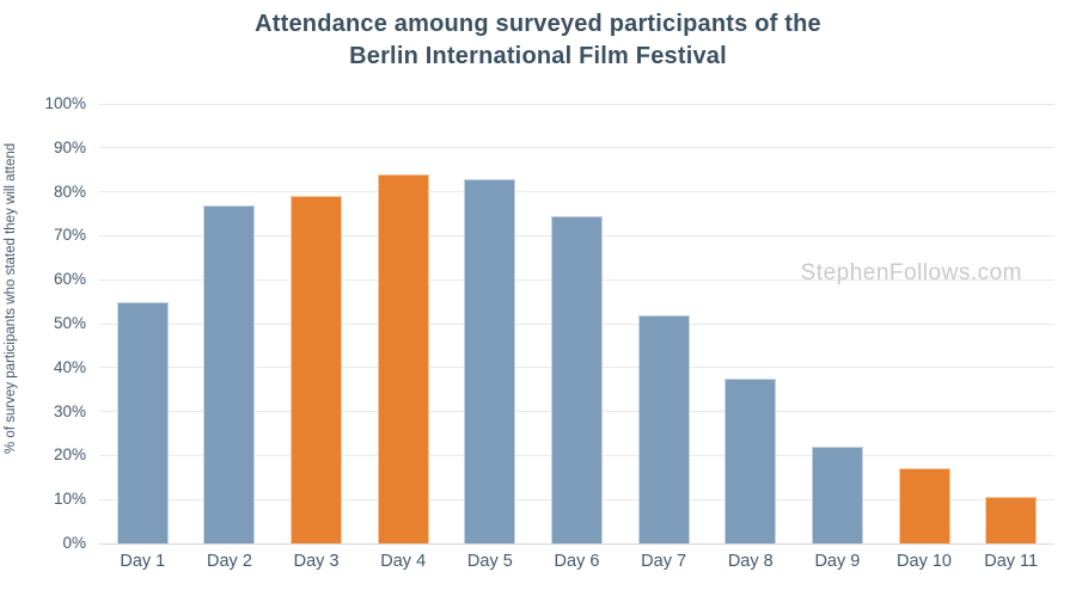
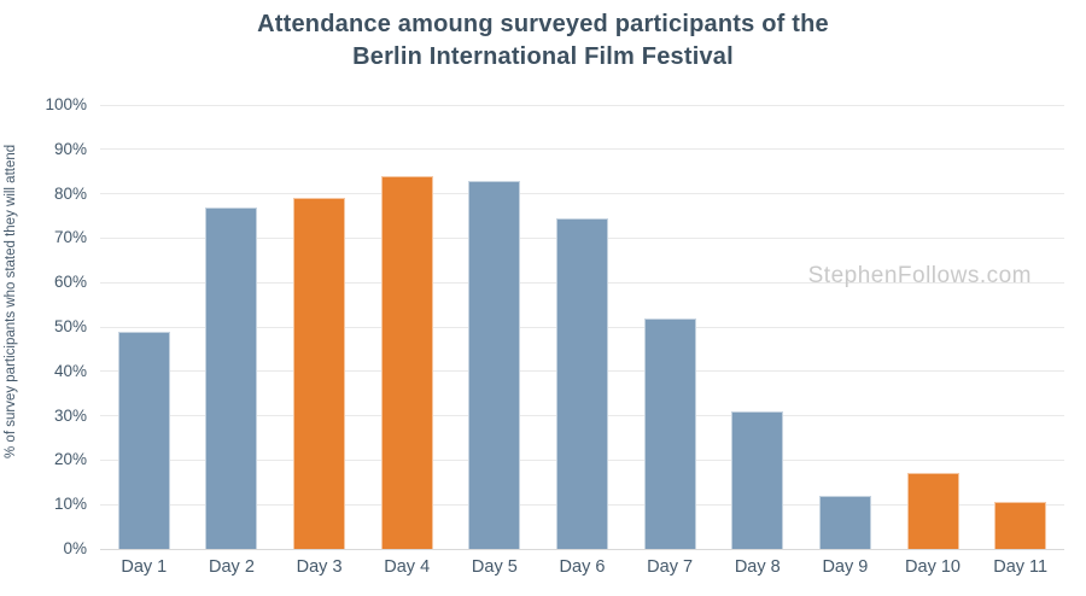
Day 1: 55% -> 49%
Day 8: 38% -> 31%
Day 9: 22% -> 12%
